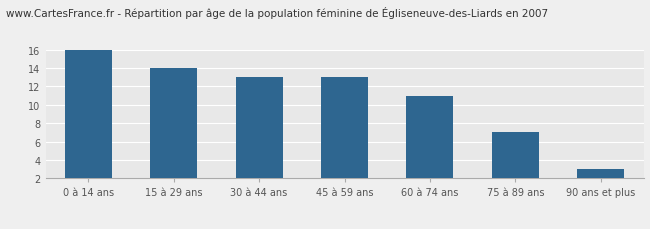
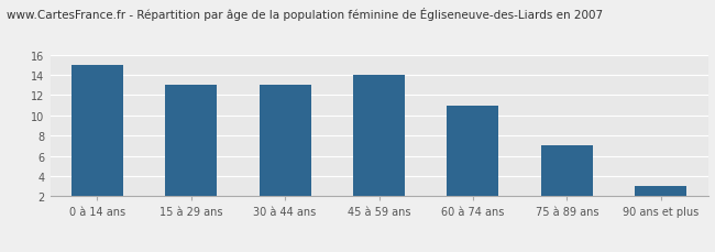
0 à 14 ans: 16 -> 15
15 à 29 ans: 14 -> 13
45 à 59 ans: 13 -> 14
